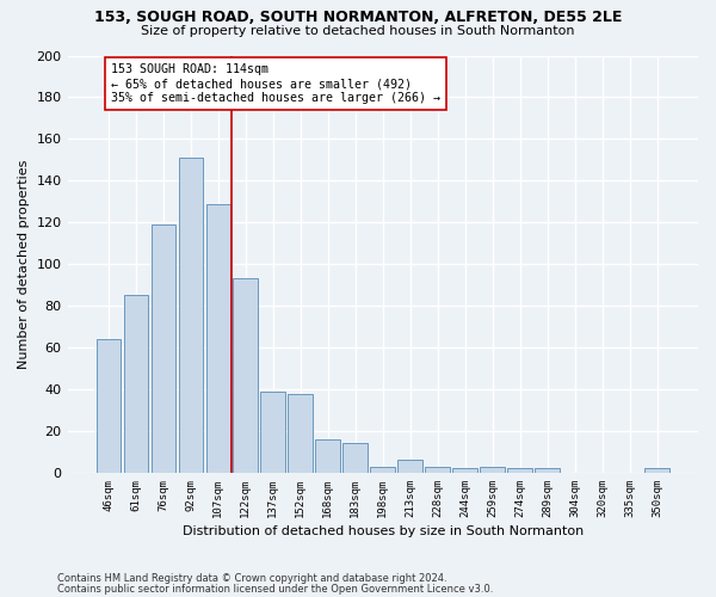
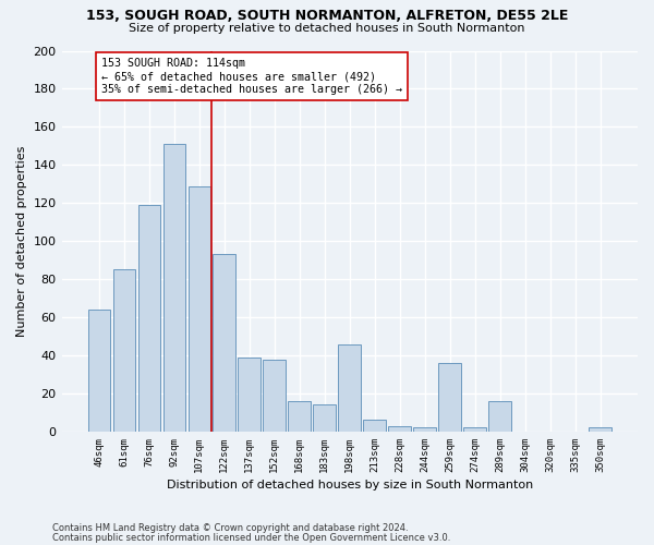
198sqm: 3 -> 46
259sqm: 3 -> 36
289sqm: 2 -> 16
